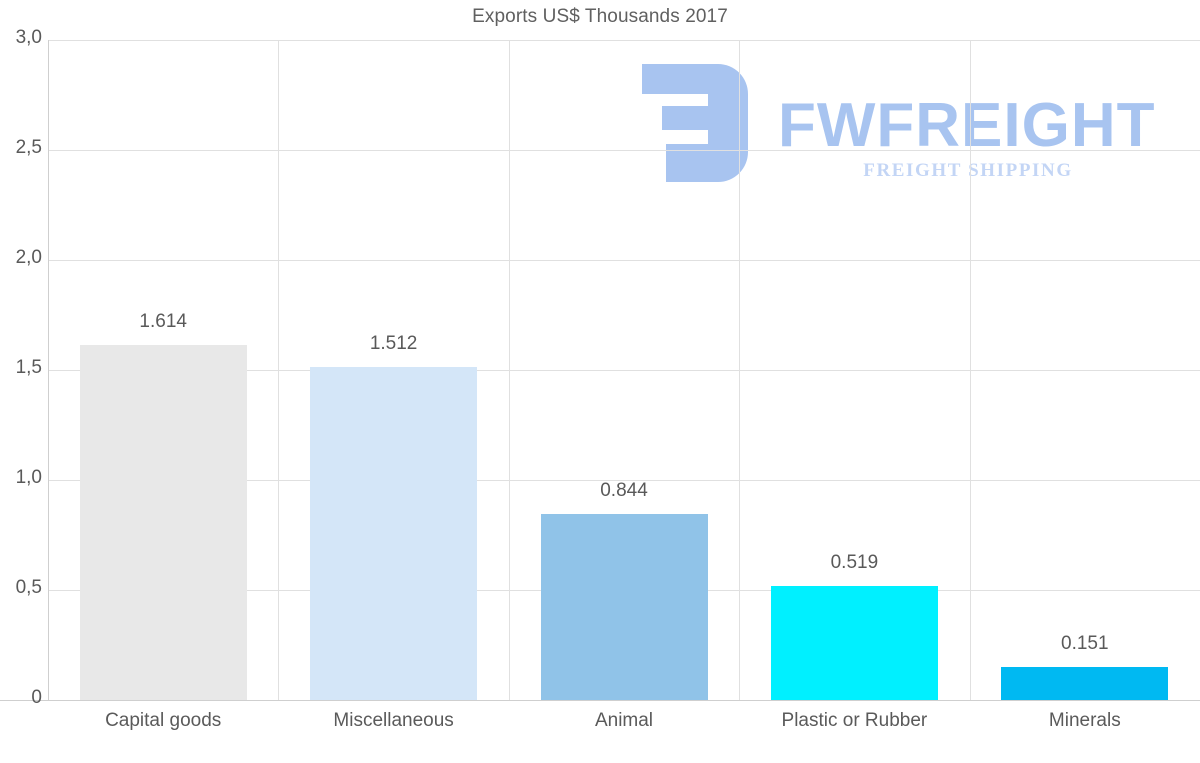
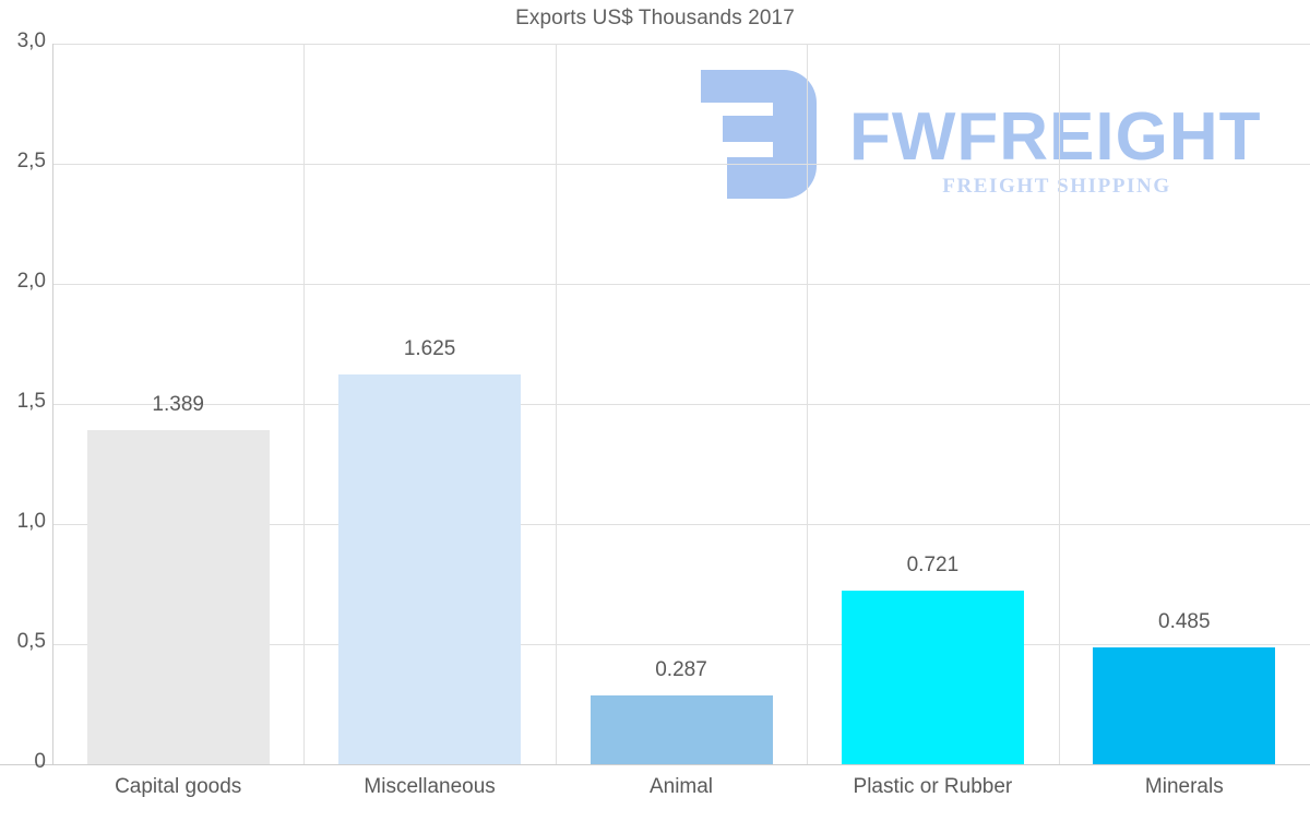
Capital goods: 1.614 -> 1.389
Miscellaneous: 1.512 -> 1.625
Animal: 0.844 -> 0.287
Plastic or Rubber: 0.519 -> 0.721
Minerals: 0.151 -> 0.485
